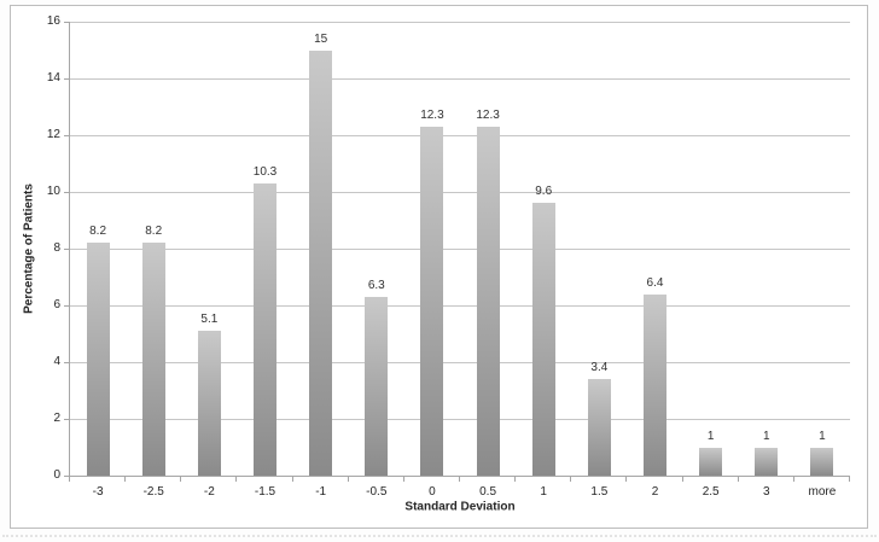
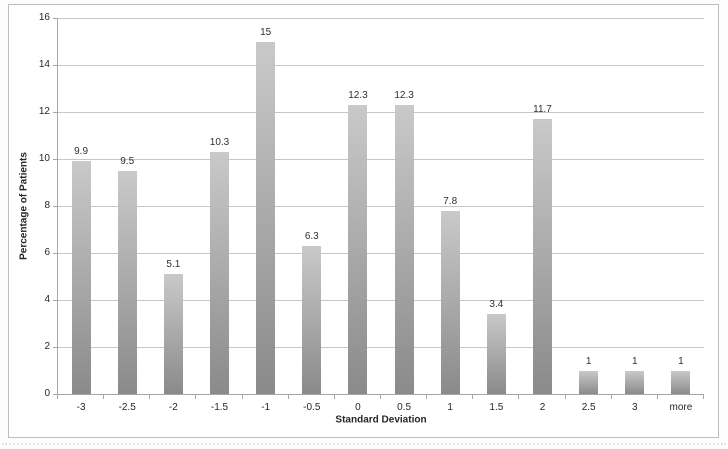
-3: 8.2 -> 9.9
-2.5: 8.2 -> 9.5
1: 9.6 -> 7.8
2: 6.4 -> 11.7
